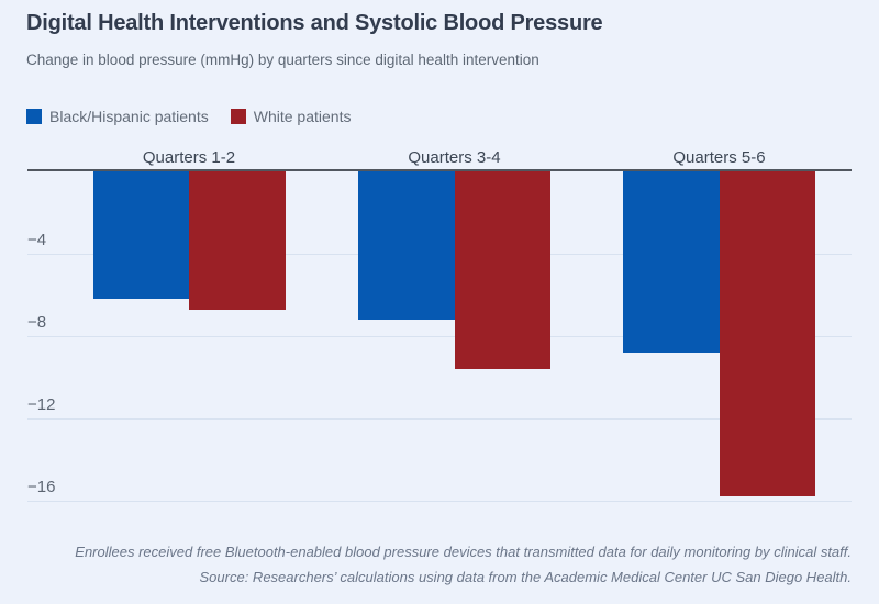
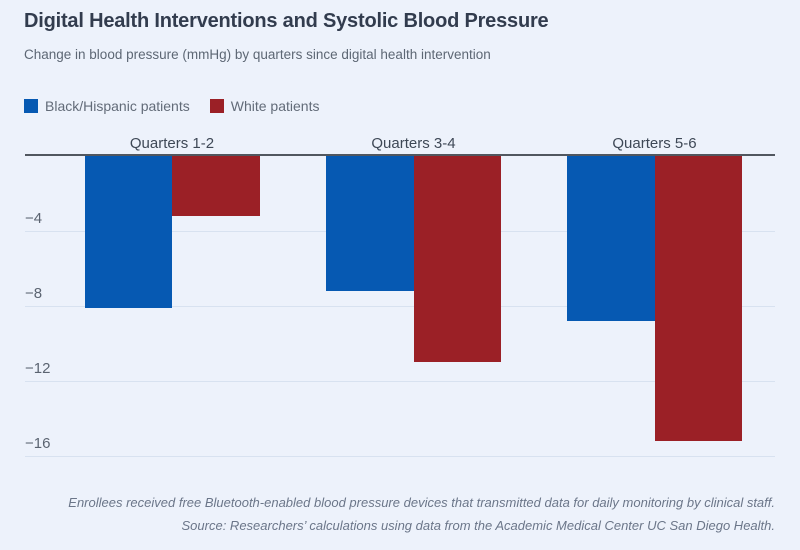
Black/Hispanic patients/Quarters 1-2: -6.2 -> -8.1
White patients/Quarters 1-2: -6.7 -> -3.2
White patients/Quarters 3-4: -9.6 -> -11.0
White patients/Quarters 5-6: -15.8 -> -15.2
